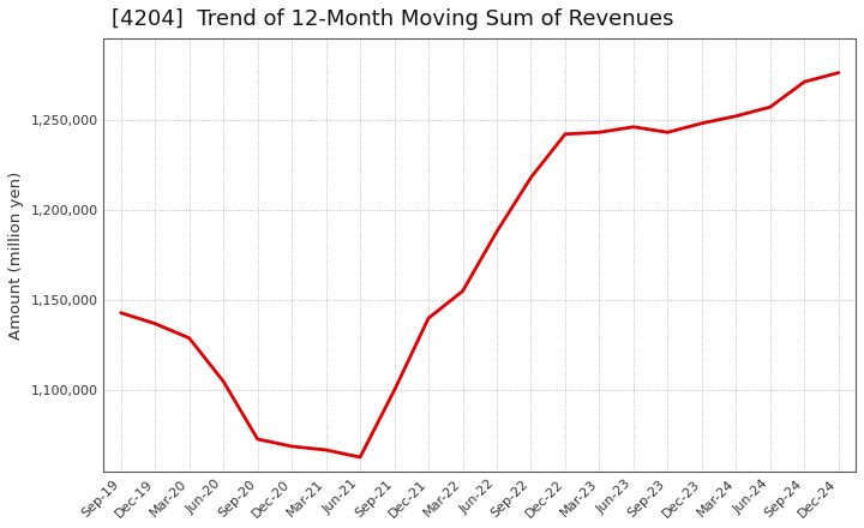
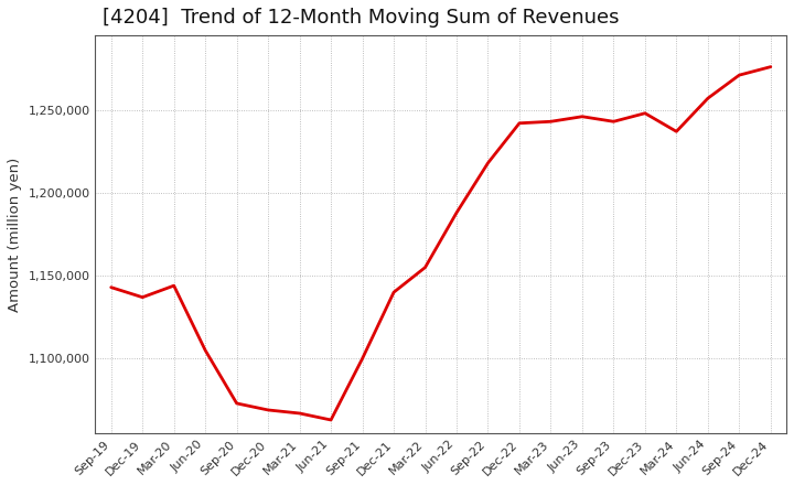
Mar-20: 1,129,000 -> 1,144,000
Mar-24: 1,252,000 -> 1,237,000
